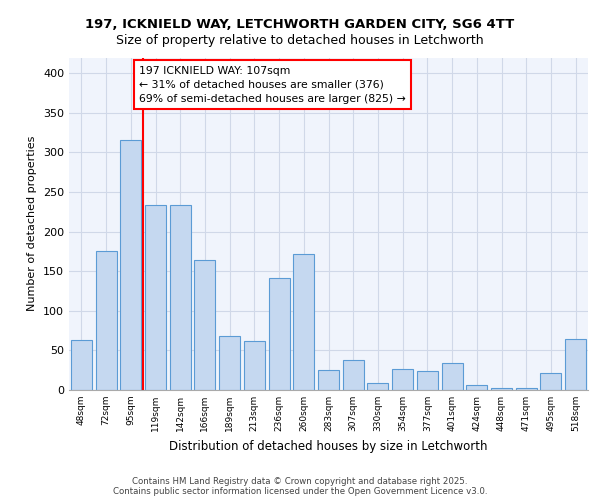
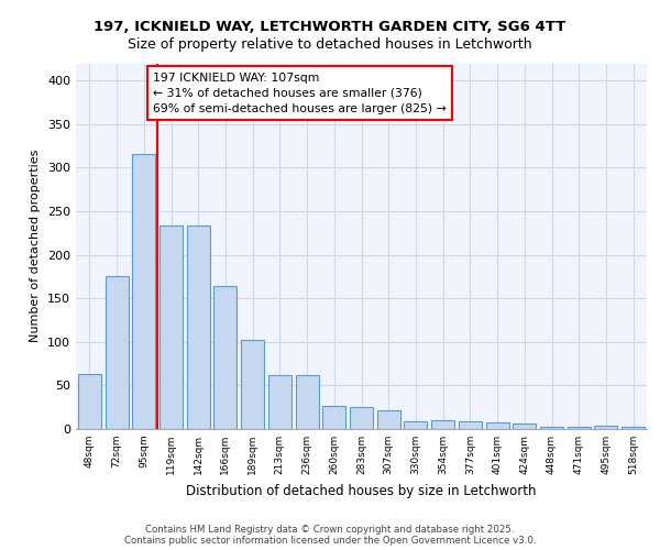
189sqm: 68 -> 102
236sqm: 142 -> 62
260sqm: 172 -> 26
307sqm: 38 -> 22
354sqm: 26 -> 10
377sqm: 24 -> 9
401sqm: 34 -> 7
495sqm: 22 -> 4
518sqm: 64 -> 3
